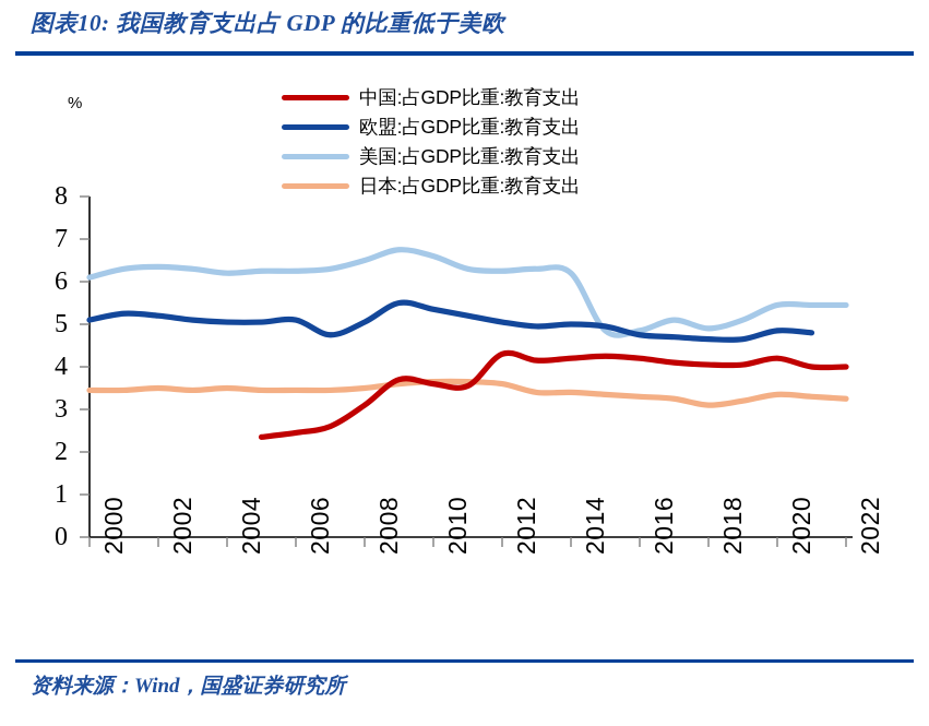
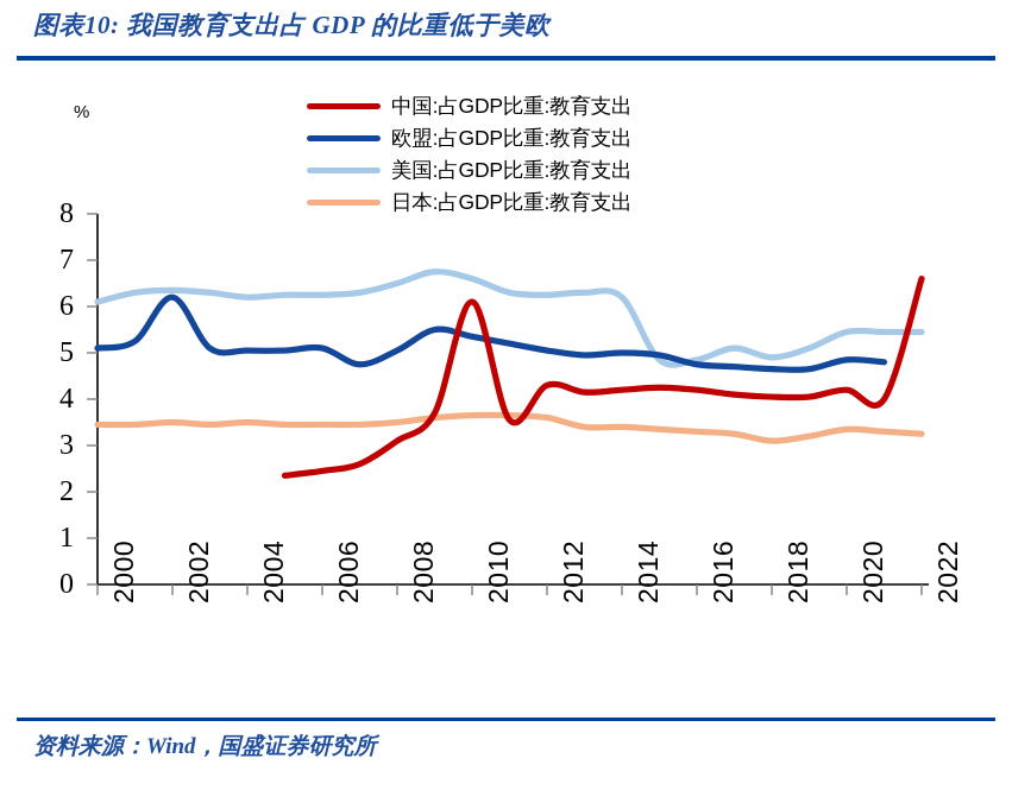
欧盟:占GDP比重:教育支出/2002: 5.2 -> 6.2
中国:占GDP比重:教育支出/2010: 3.6 -> 6.1
中国:占GDP比重:教育支出/2022: 4.0 -> 6.6
